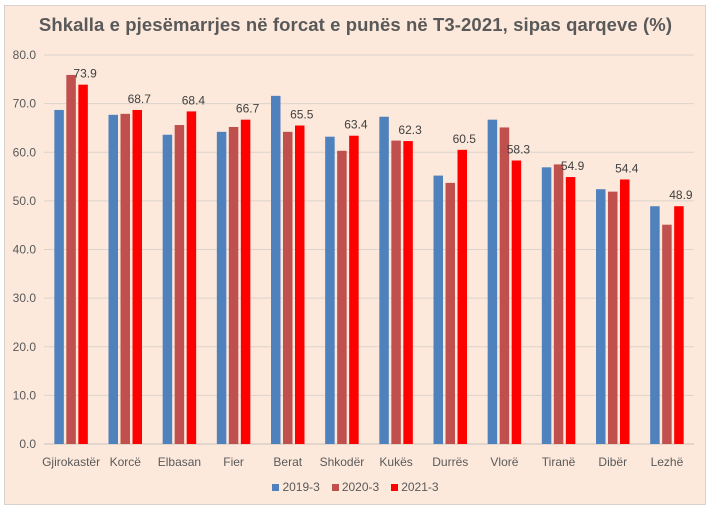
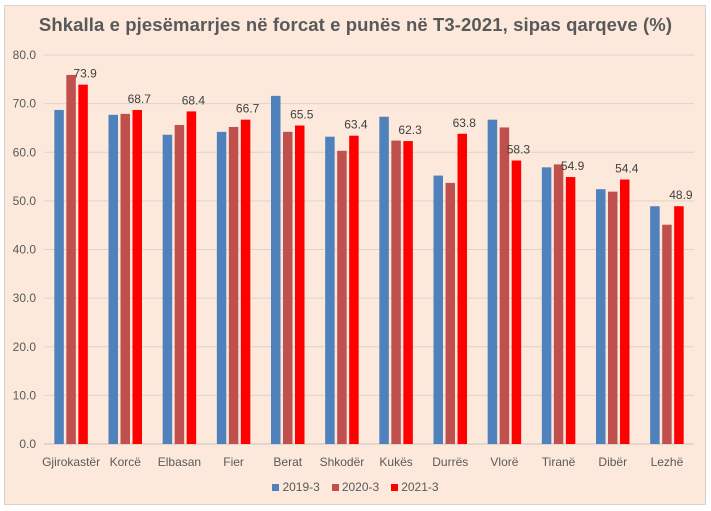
2021-3/Durrës: 60.5 -> 63.8
